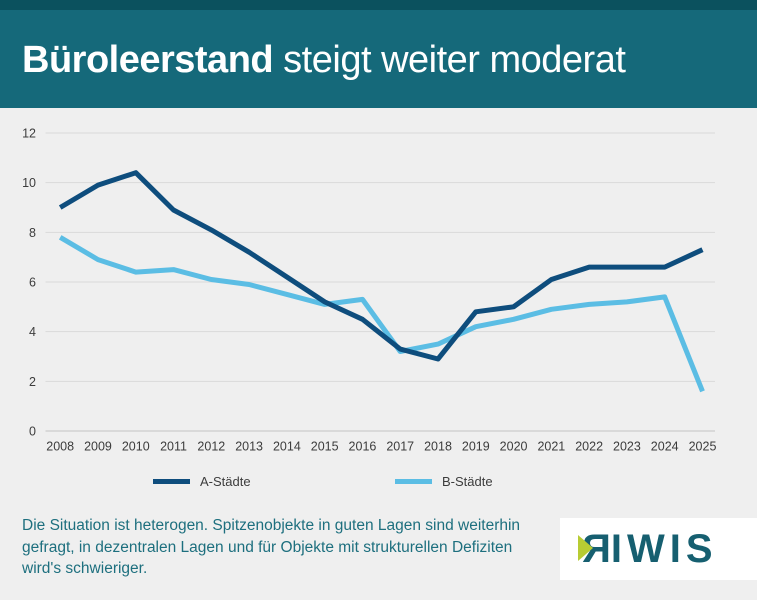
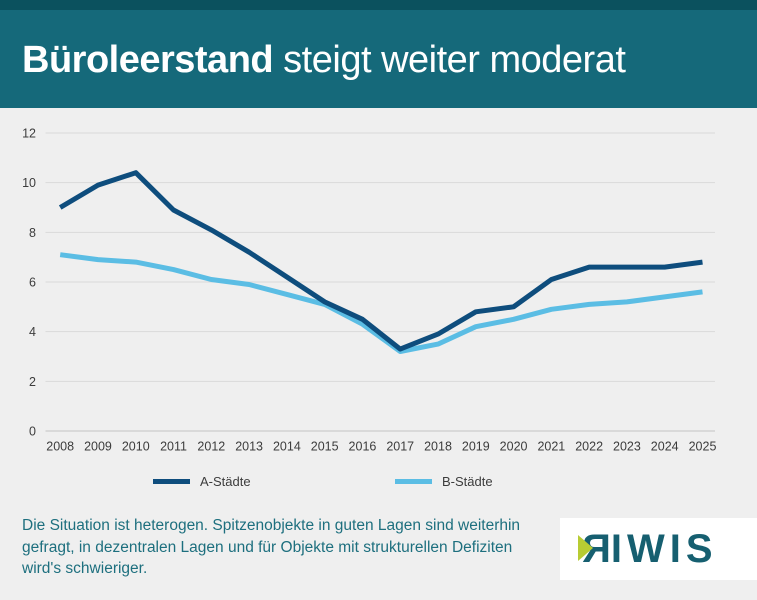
B-Städte/2008: 7.8 -> 7.1
B-Städte/2010: 6.4 -> 6.8
B-Städte/2016: 5.3 -> 4.3
A-Städte/2018: 2.9 -> 3.9
A-Städte/2025: 7.3 -> 6.8
B-Städte/2025: 1.6 -> 5.6
